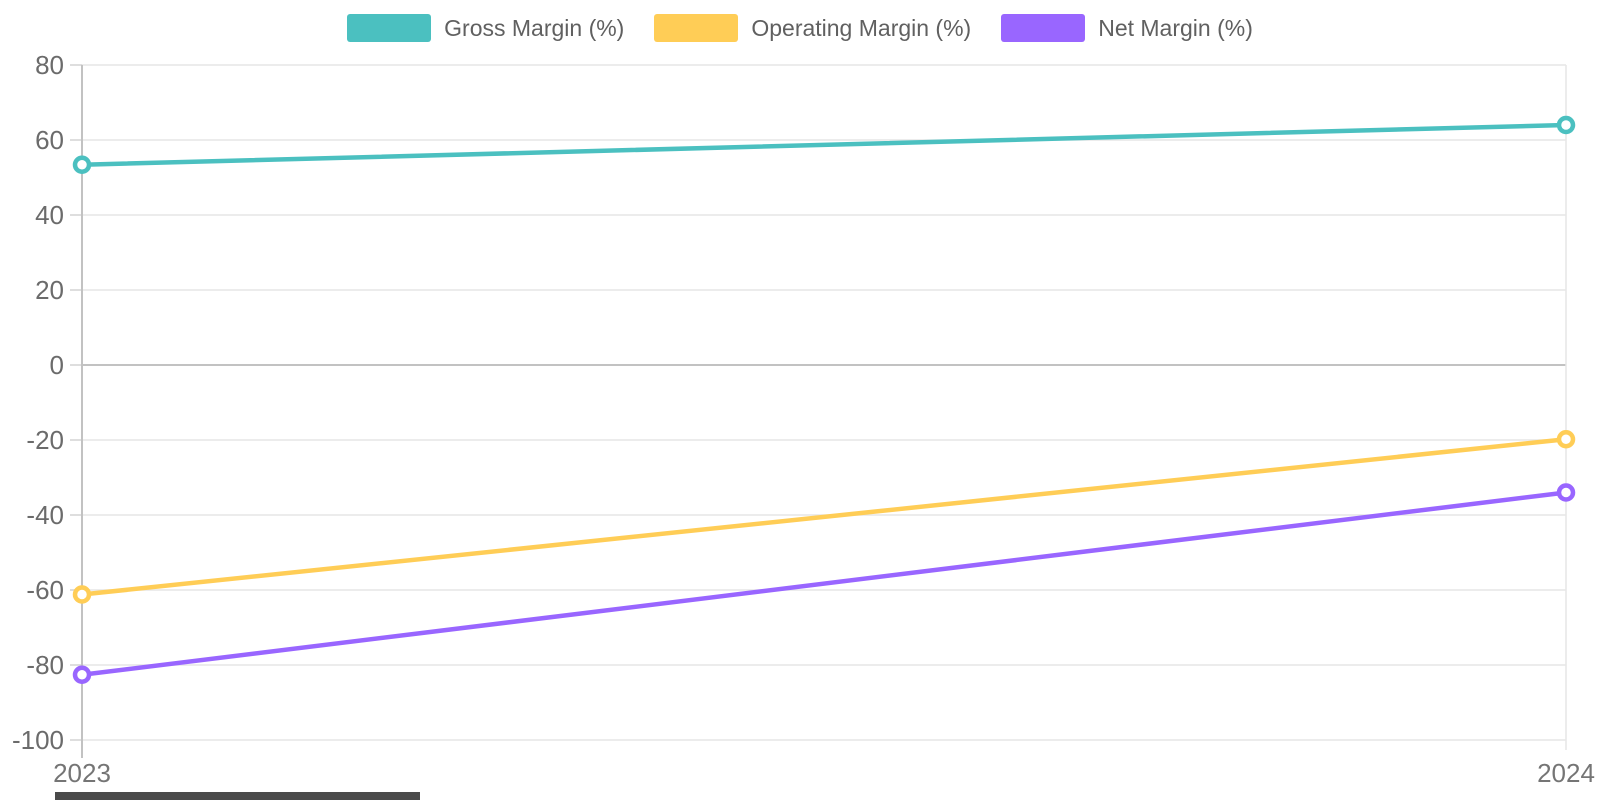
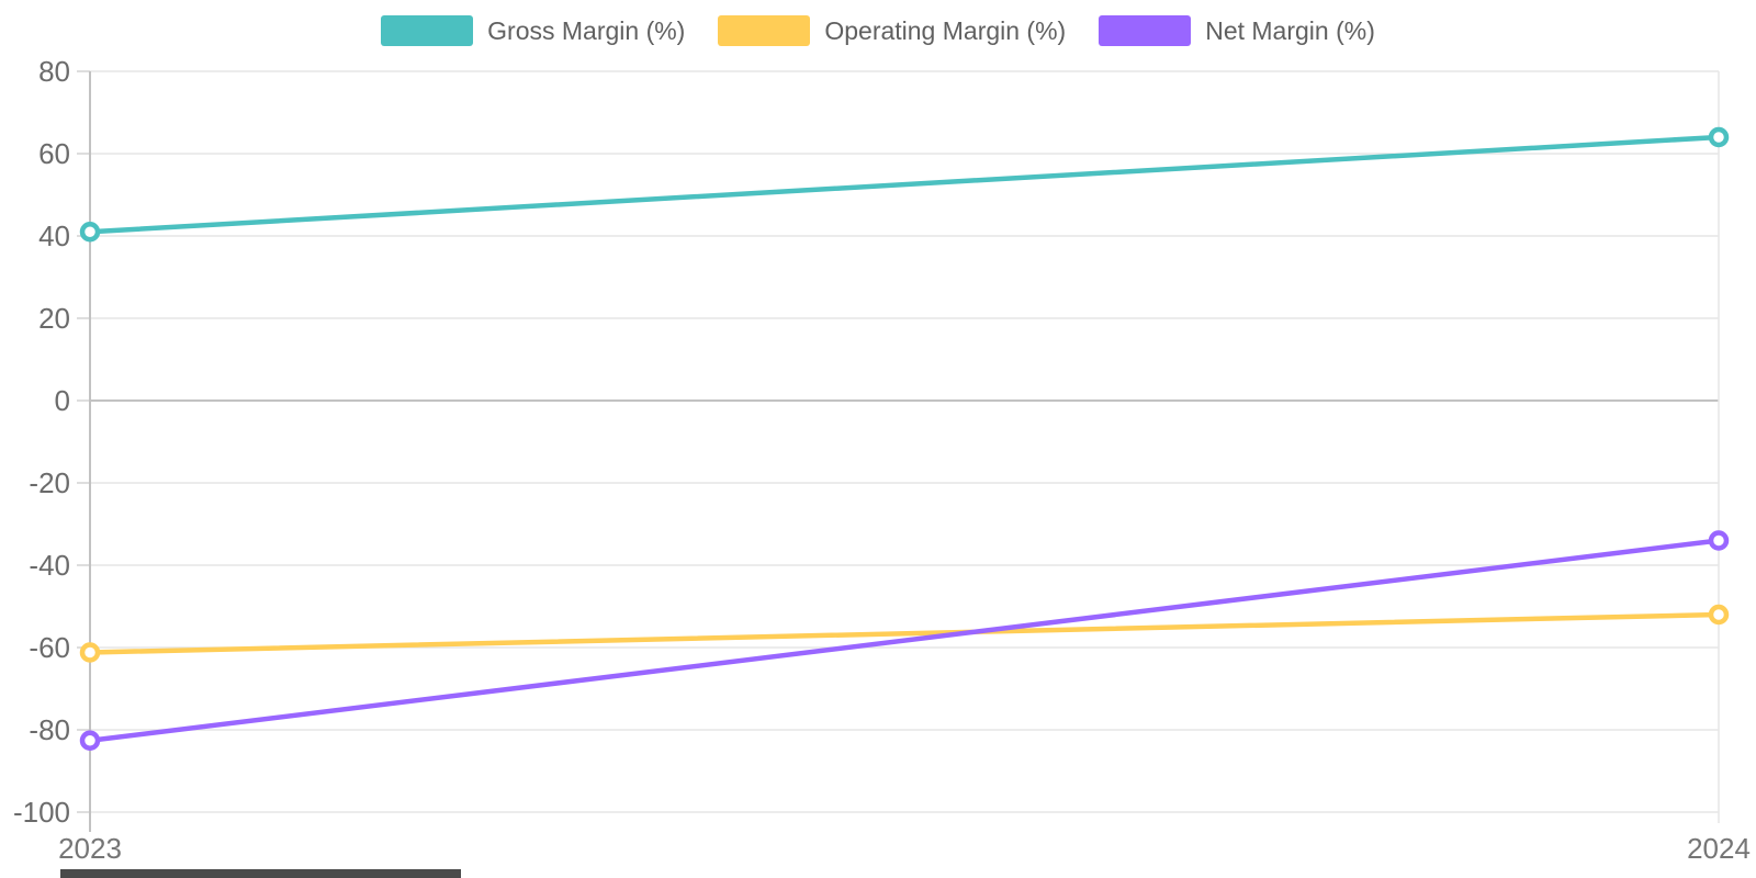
Gross Margin (%)/2023: 53 -> 41
Operating Margin (%)/2024: -20 -> -52
